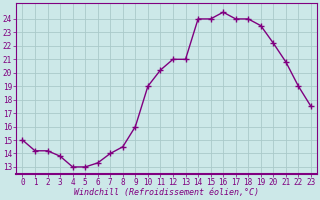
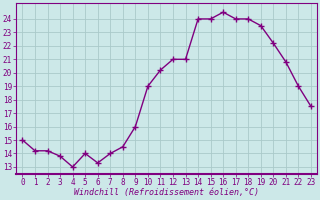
5: 13.0 -> 14.0
